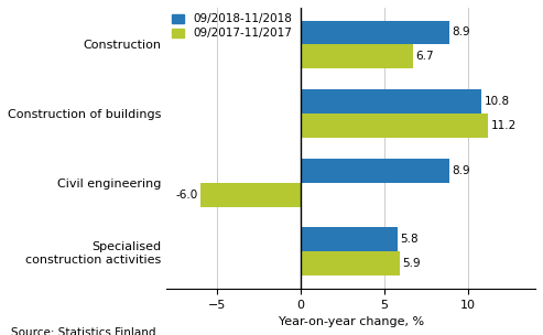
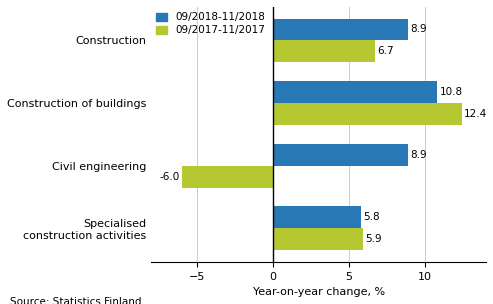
09/2017-11/2017/Construction of buildings: 11.2 -> 12.4
